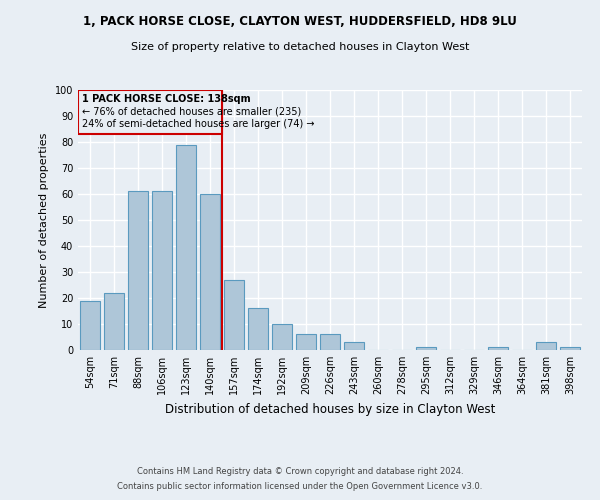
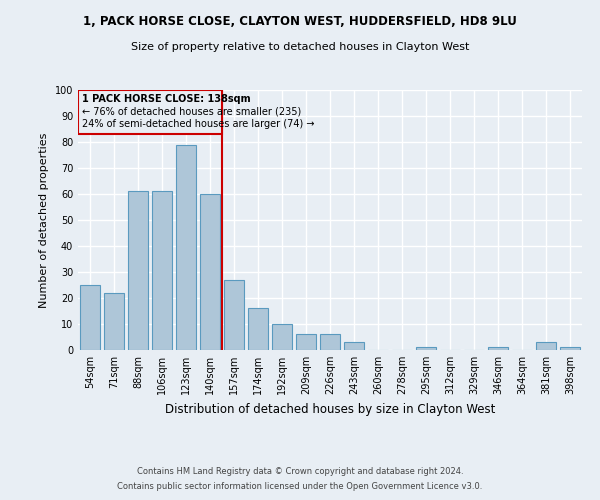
54sqm: 19 -> 25
